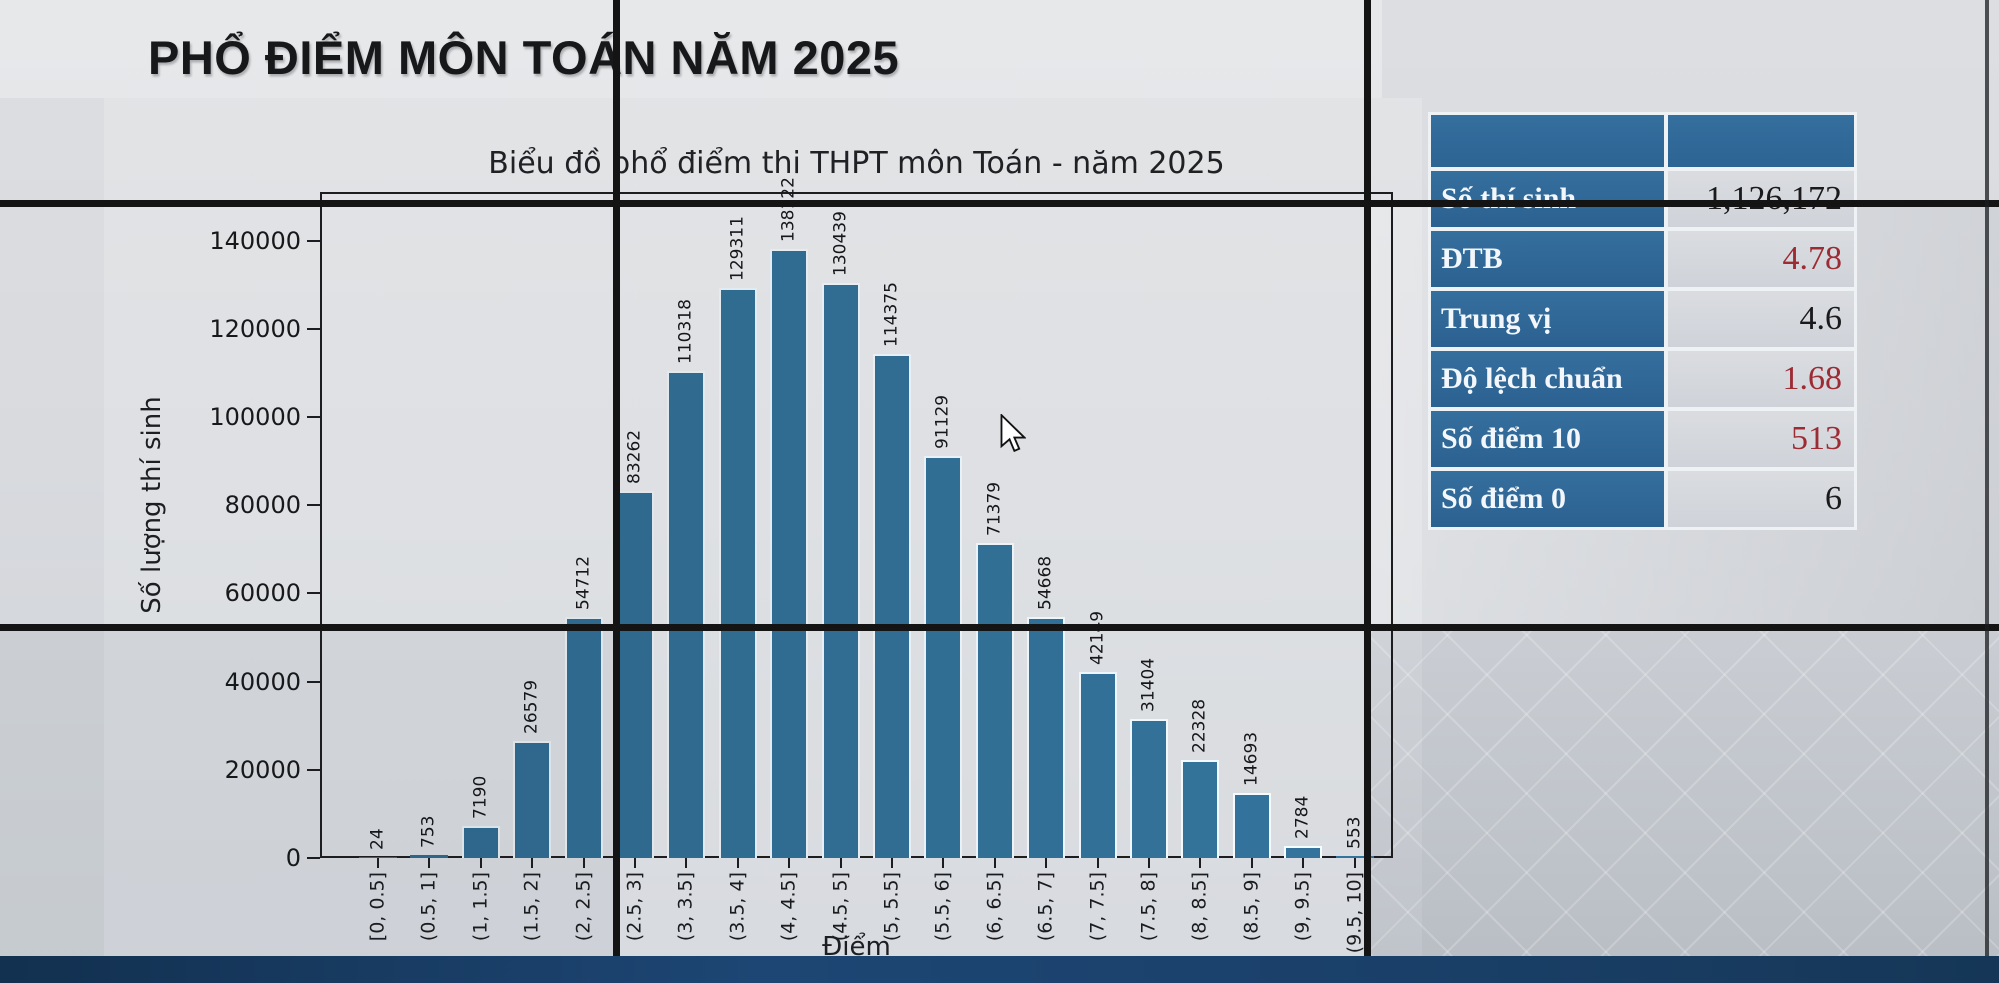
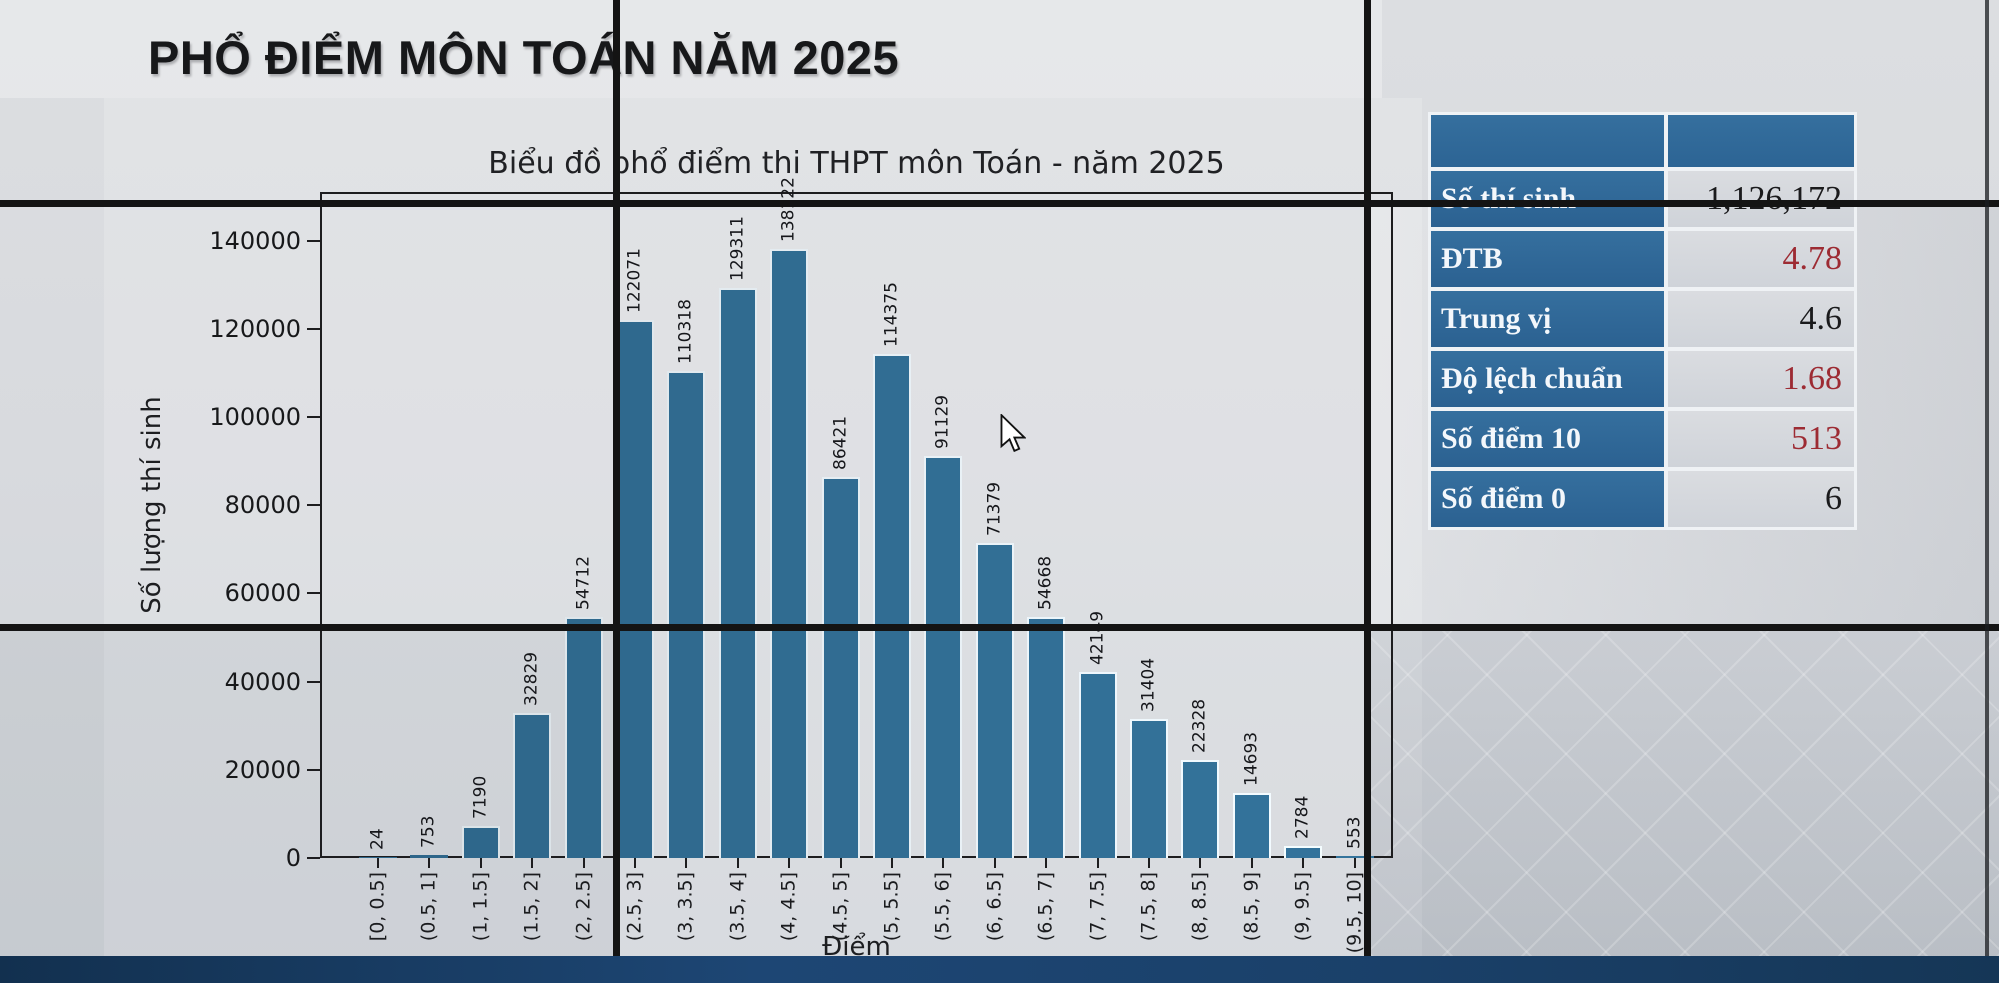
(1.5, 2]: 26579 -> 32829
(2.5, 3]: 83262 -> 122071
(4.5, 5]: 130439 -> 86421
